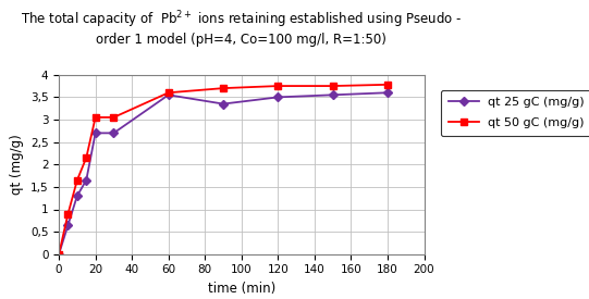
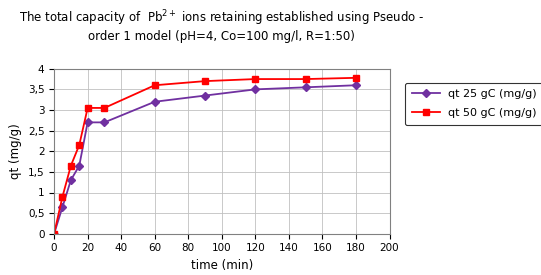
qt 25 gC (mg/g)/60: 3,55 -> 3,20
